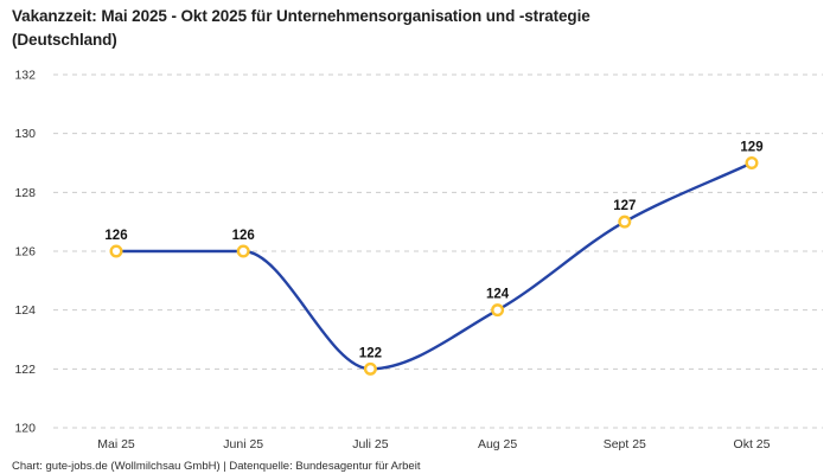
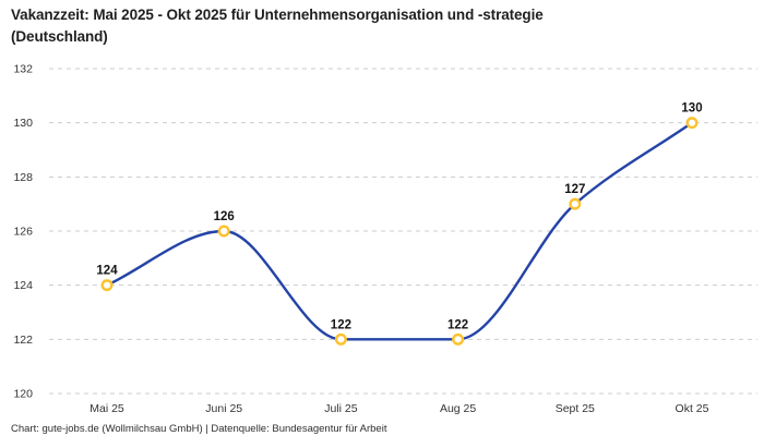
Mai 25: 126 -> 124
Aug 25: 124 -> 122
Okt 25: 129 -> 130
